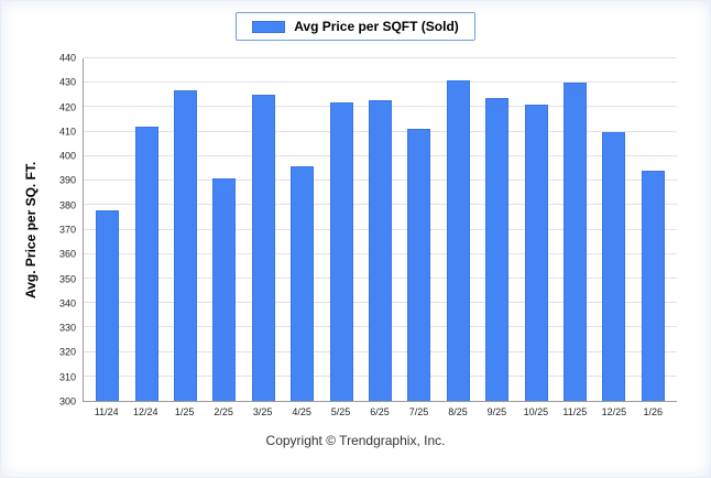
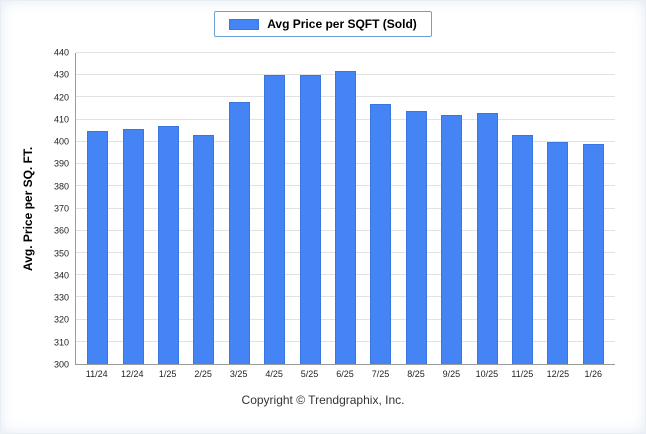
11/24: 378 -> 405
12/24: 412 -> 406
1/25: 427 -> 407
2/25: 391 -> 403
3/25: 425 -> 418
4/25: 396 -> 430
5/25: 422 -> 430
6/25: 423 -> 432
7/25: 411 -> 417
8/25: 431 -> 414
9/25: 424 -> 412
10/25: 421 -> 413
11/25: 430 -> 403
12/25: 410 -> 400
1/26: 394 -> 399
